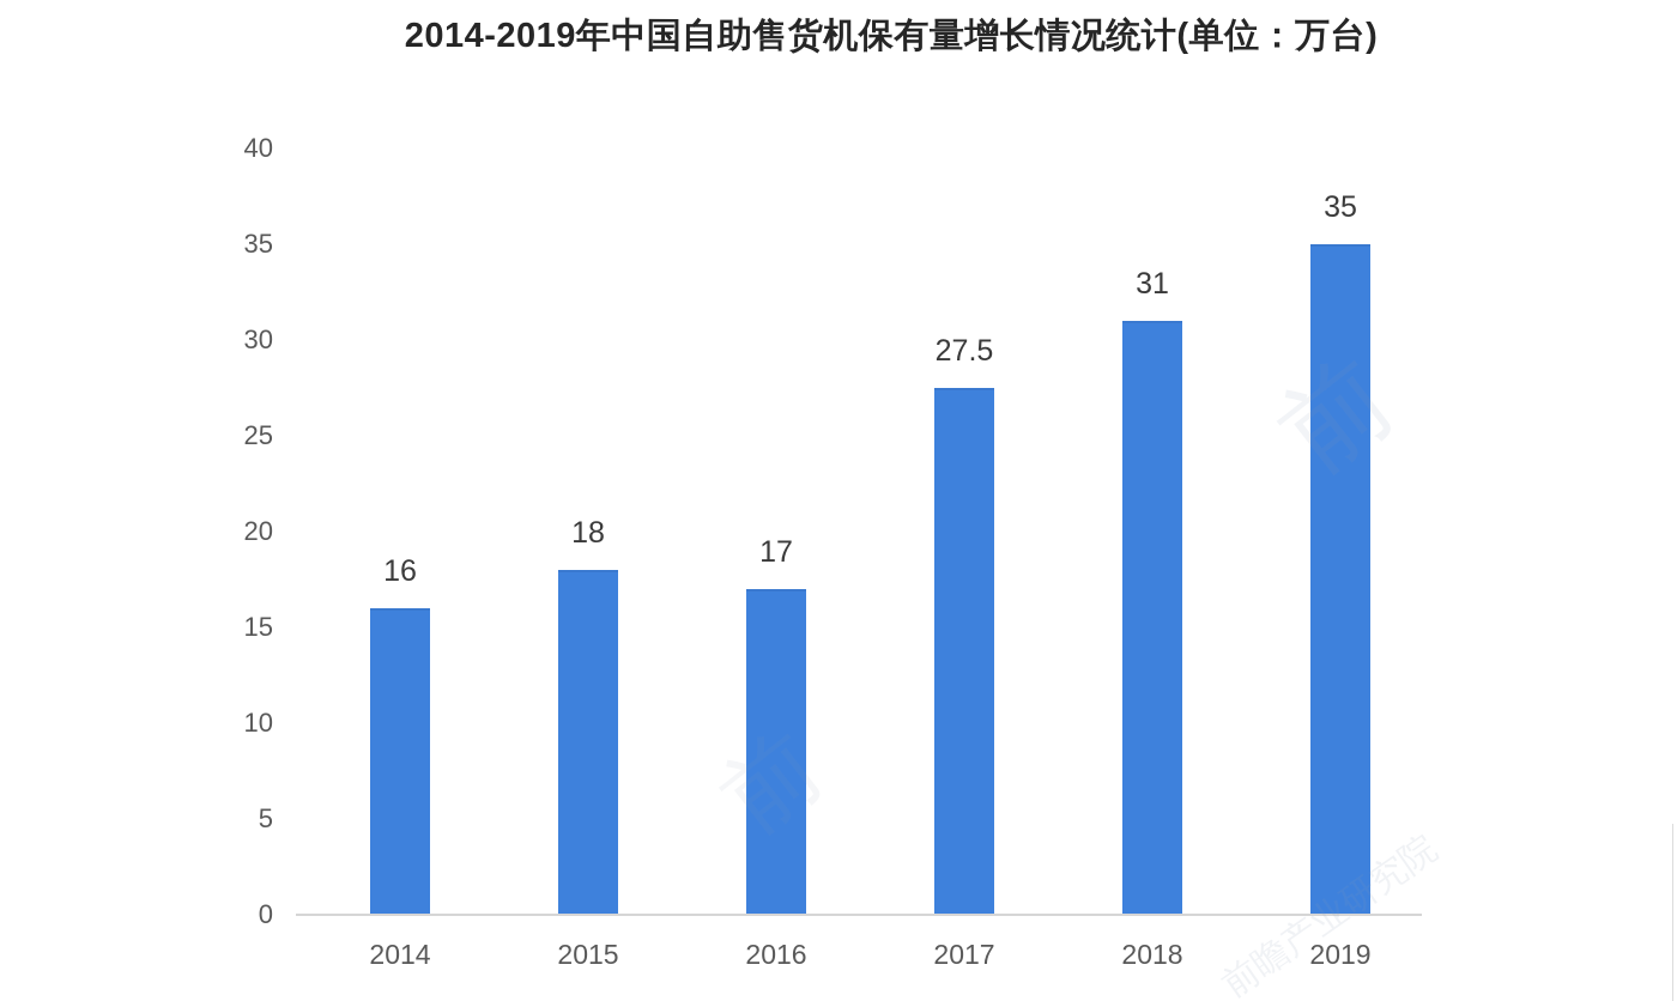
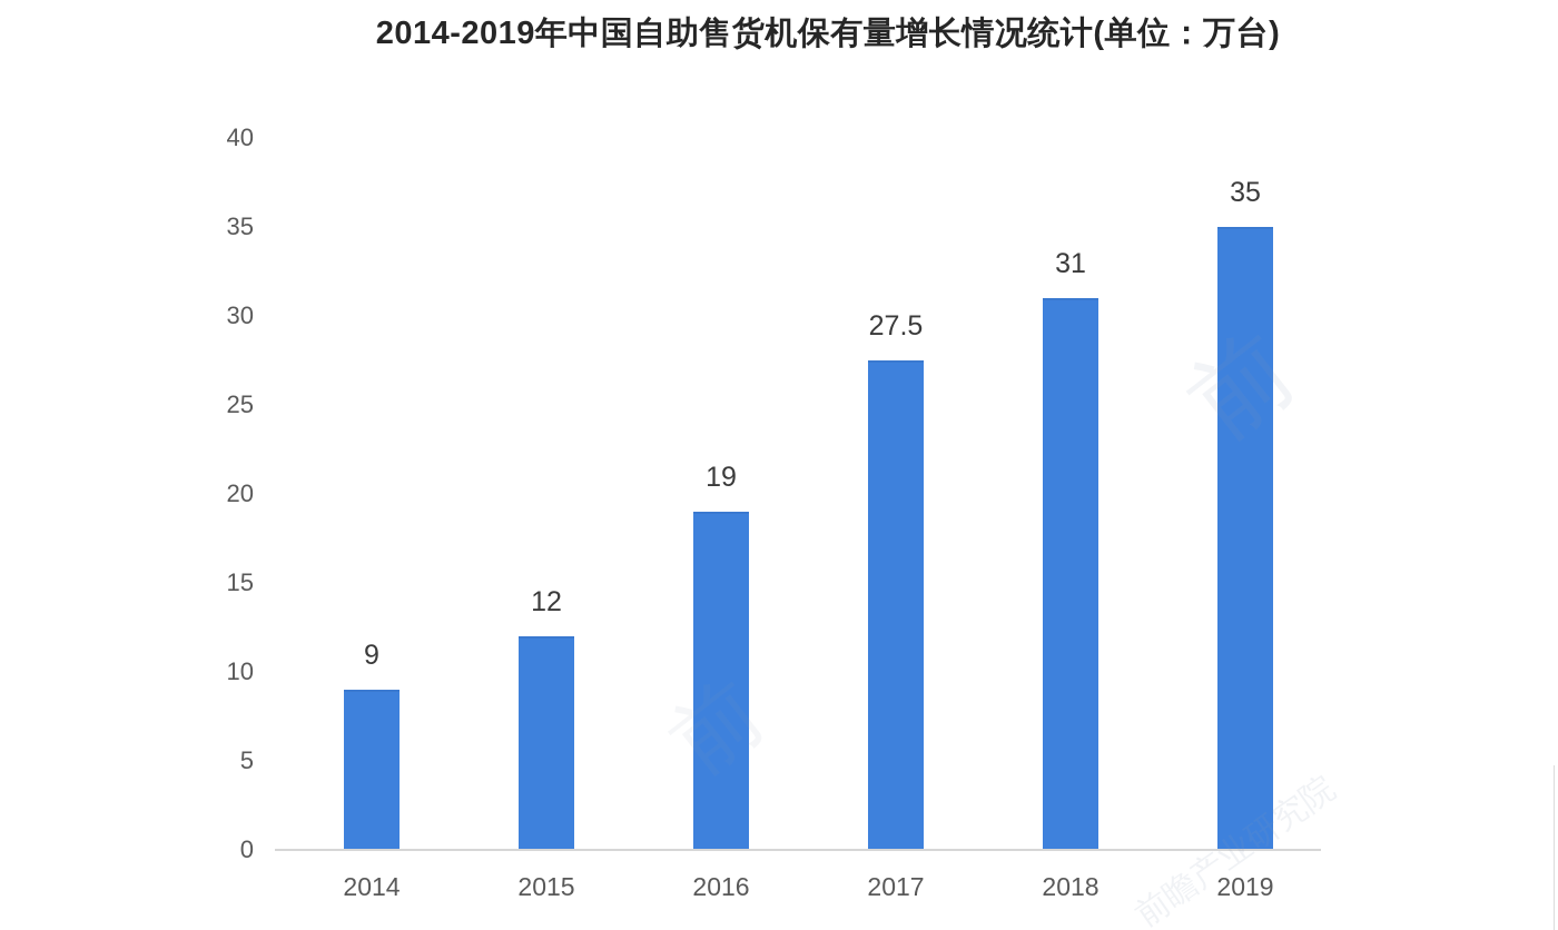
2014: 16 -> 9
2015: 18 -> 12
2016: 17 -> 19
